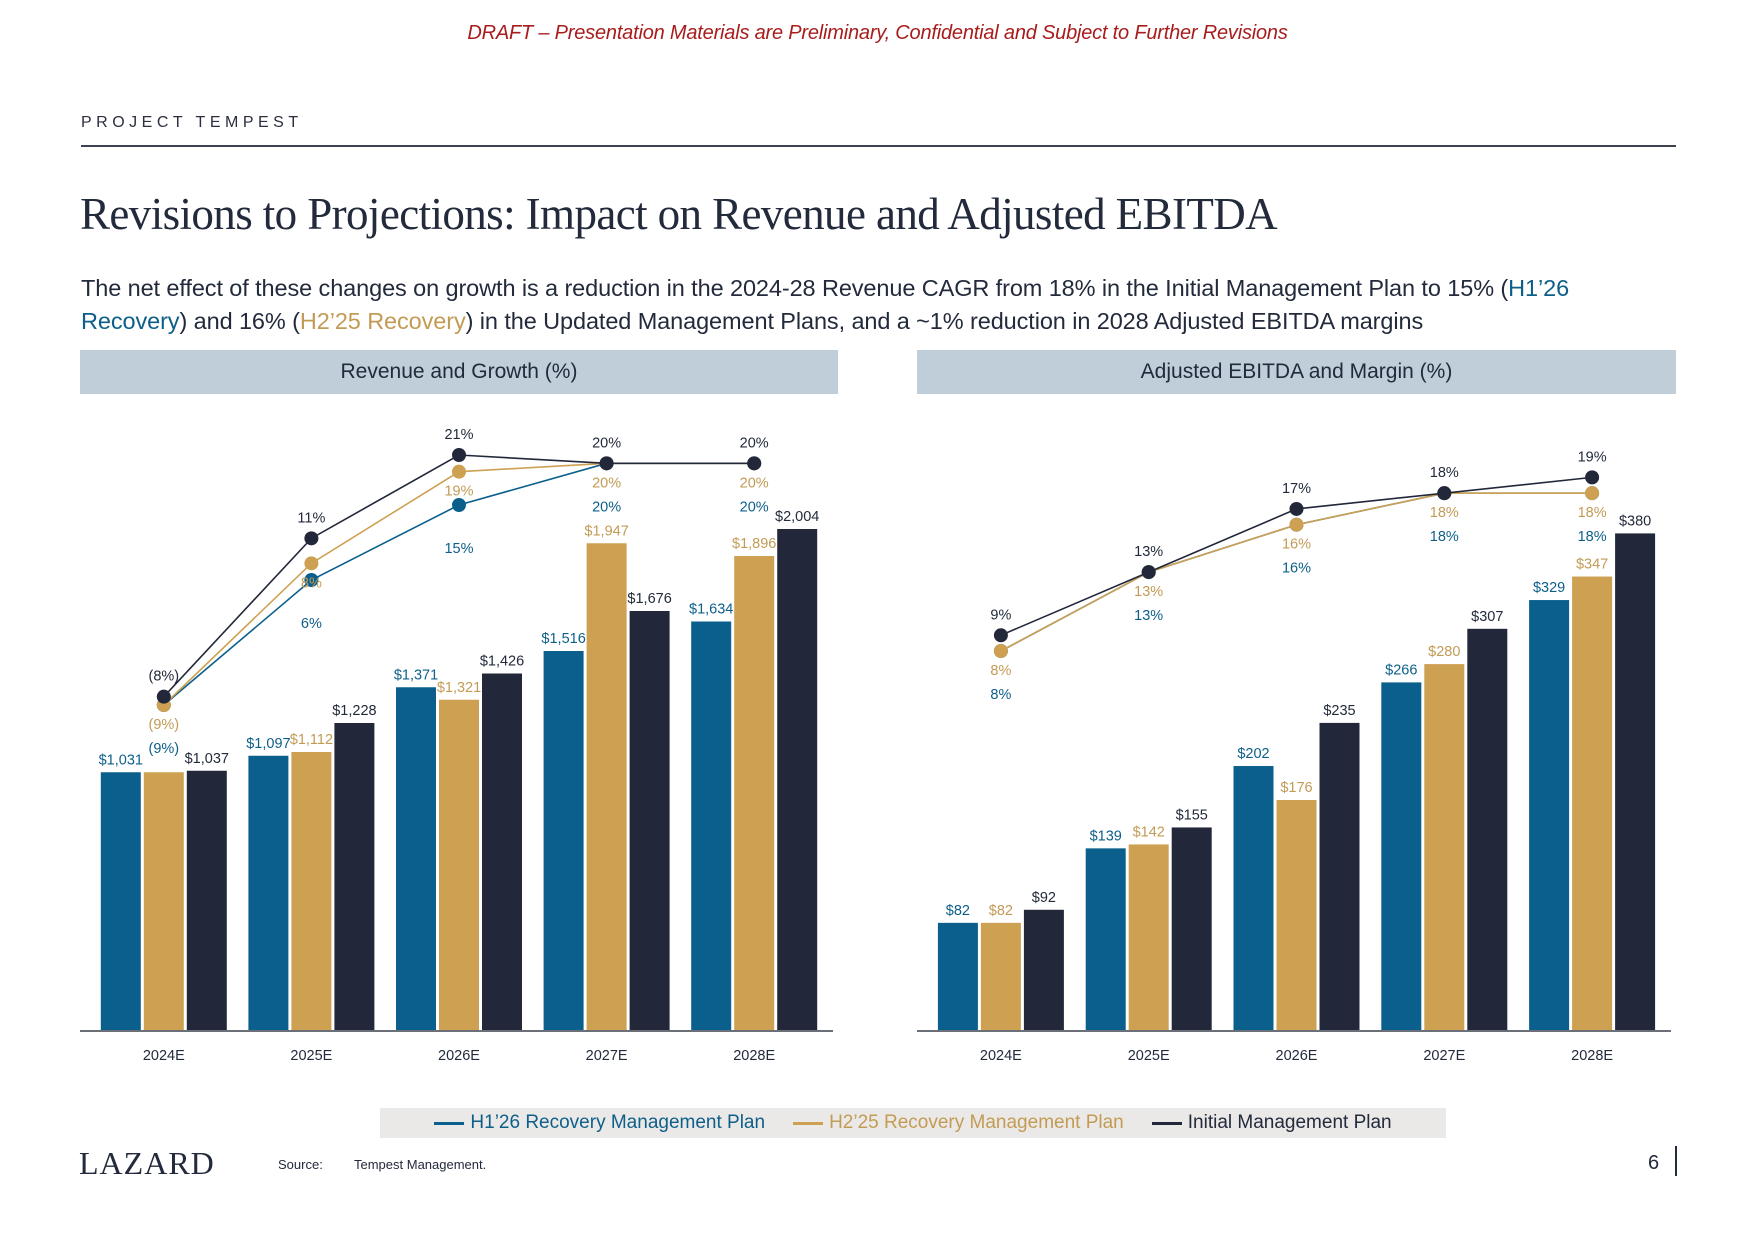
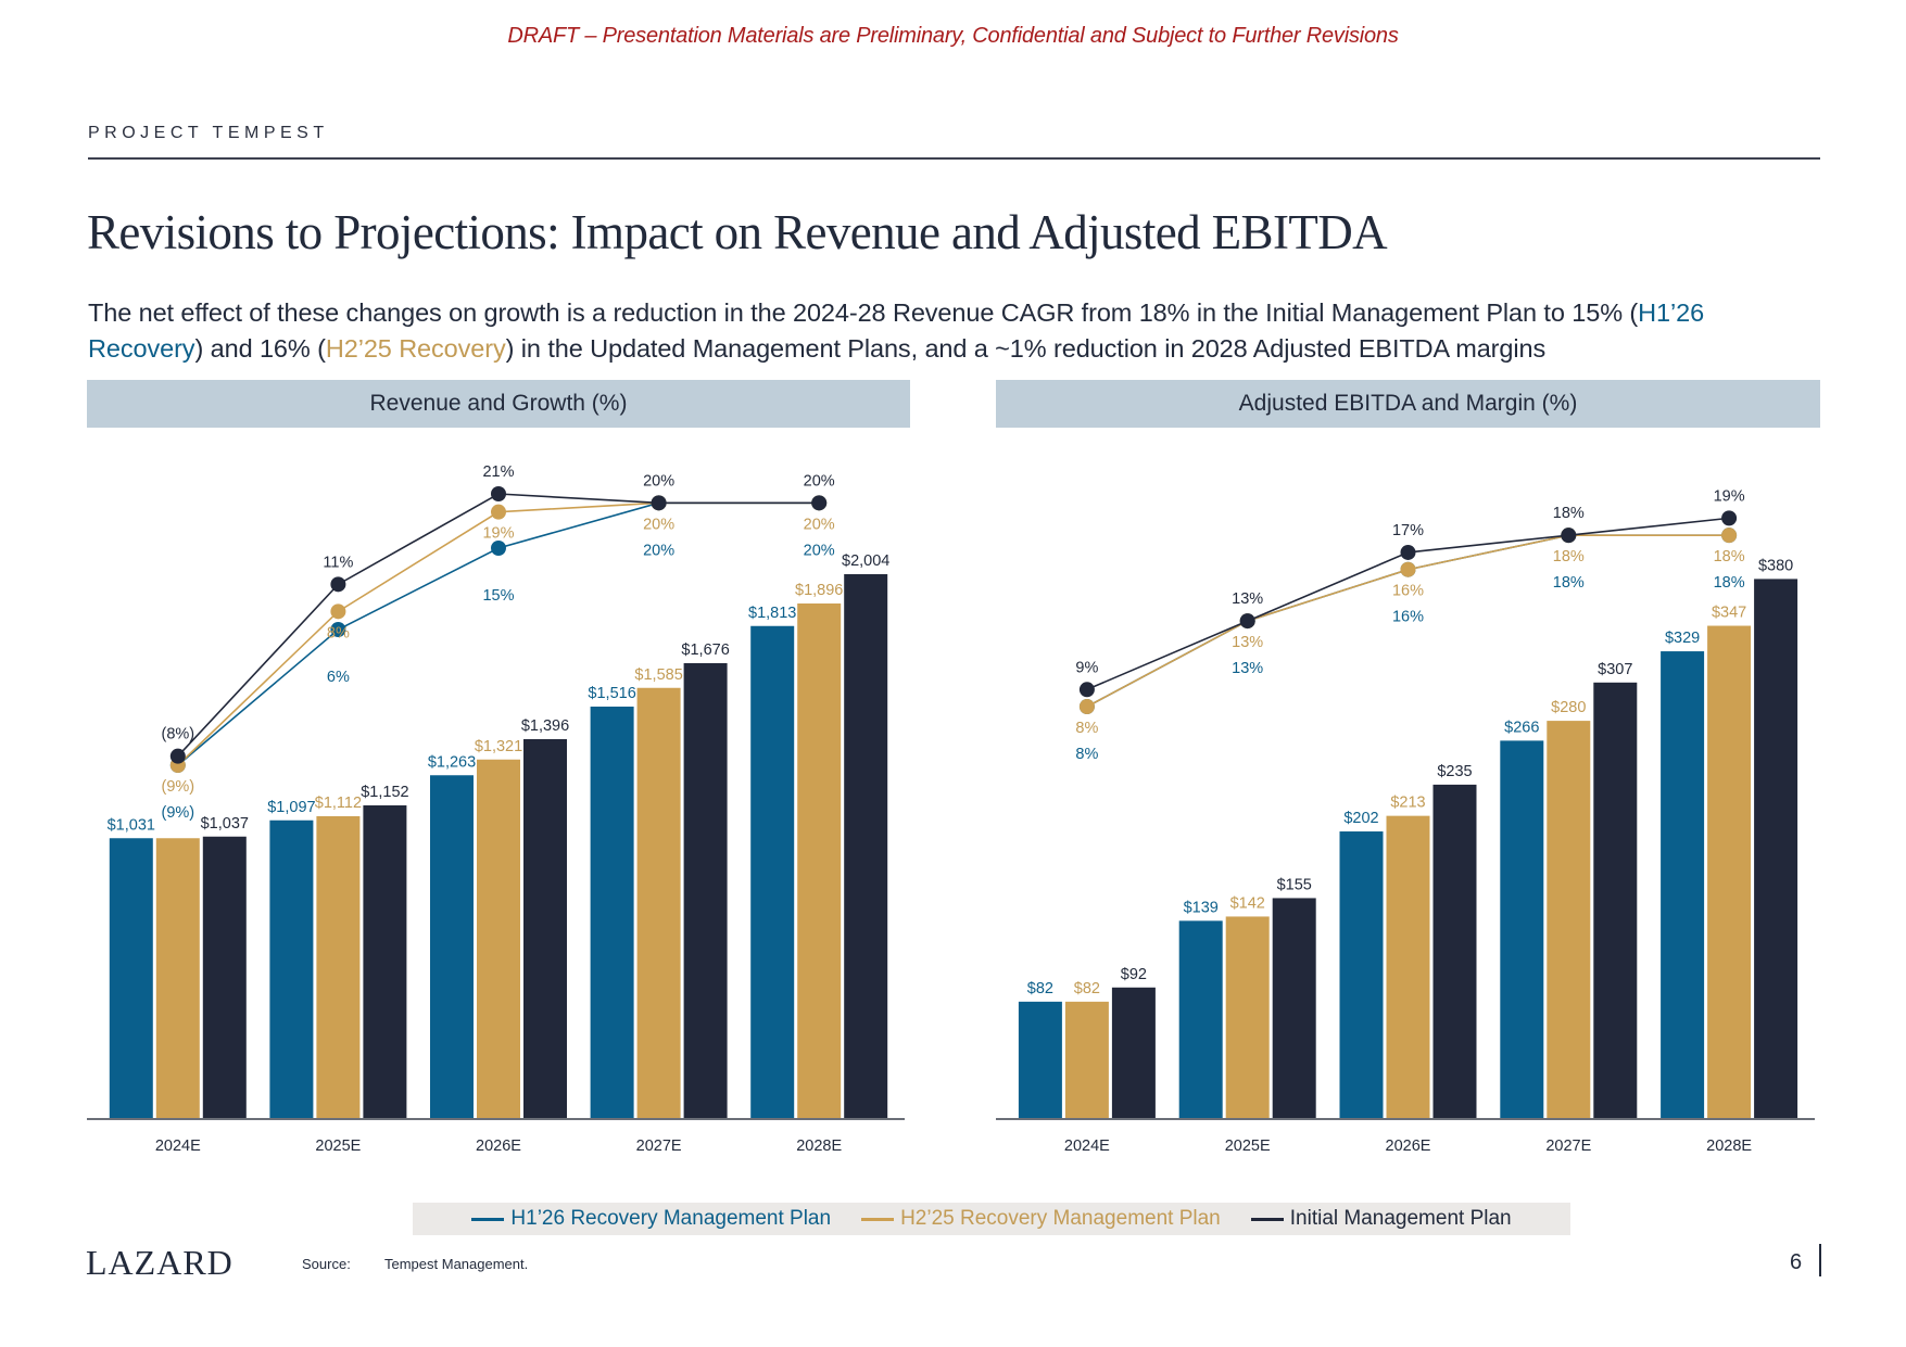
Revenue and Growth (%)/Initial Management Plan/2025E: $1,228 -> $1,152
Revenue and Growth (%)/H1’26 Recovery Management Plan/2026E: $1,371 -> $1,263
Revenue and Growth (%)/Initial Management Plan/2026E: $1,426 -> $1,396
Revenue and Growth (%)/H2’25 Recovery Management Plan/2027E: $1,947 -> $1,585
Revenue and Growth (%)/H1’26 Recovery Management Plan/2028E: $1,634 -> $1,813
Adjusted EBITDA and Margin (%)/H2’25 Recovery Management Plan/2026E: $176 -> $213
